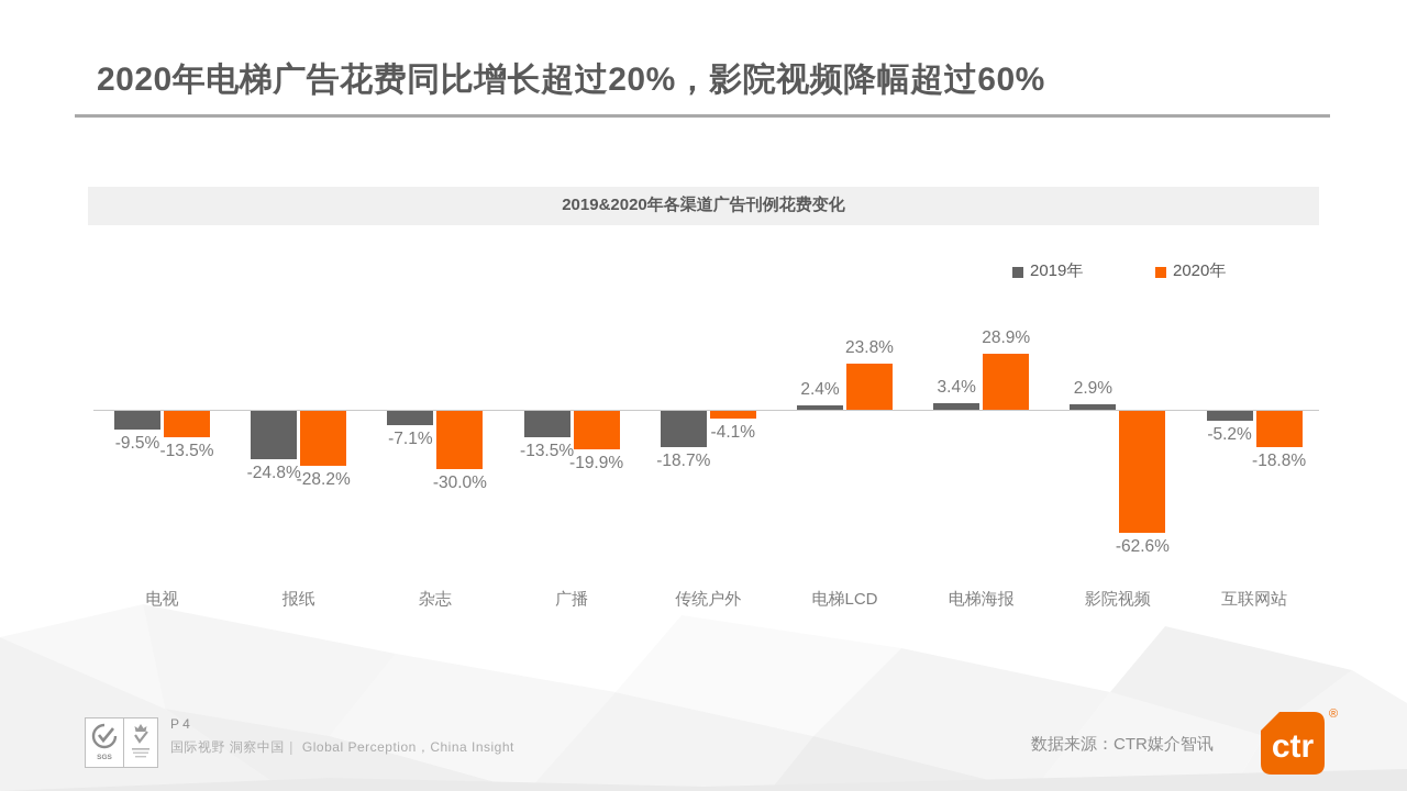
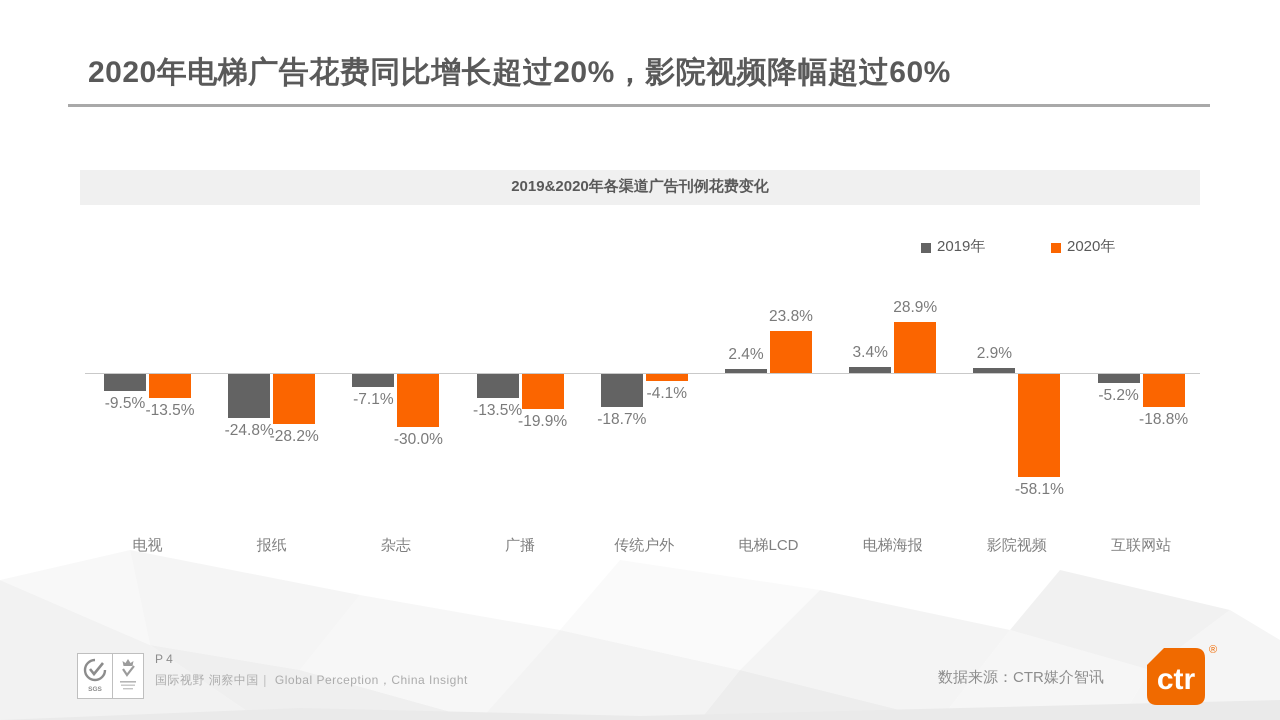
2020年/影院视频: -62.6% -> -58.1%
